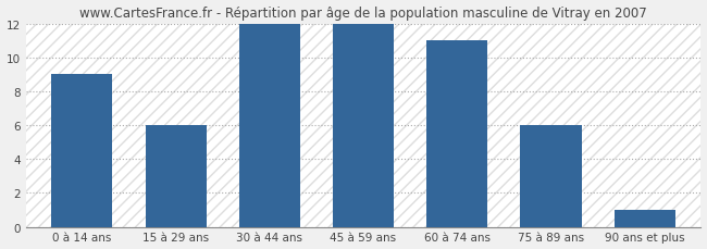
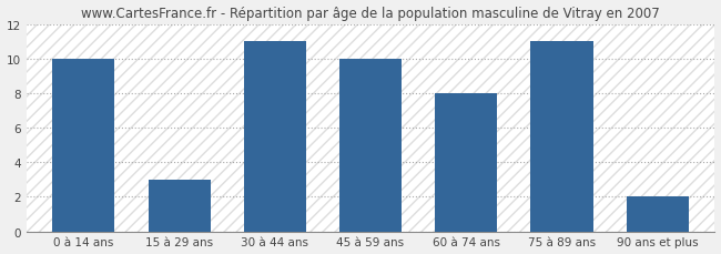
0 à 14 ans: 9 -> 10
15 à 29 ans: 6 -> 3
30 à 44 ans: 12 -> 11
45 à 59 ans: 12 -> 10
60 à 74 ans: 11 -> 8
75 à 89 ans: 6 -> 11
90 ans et plus: 1 -> 2
